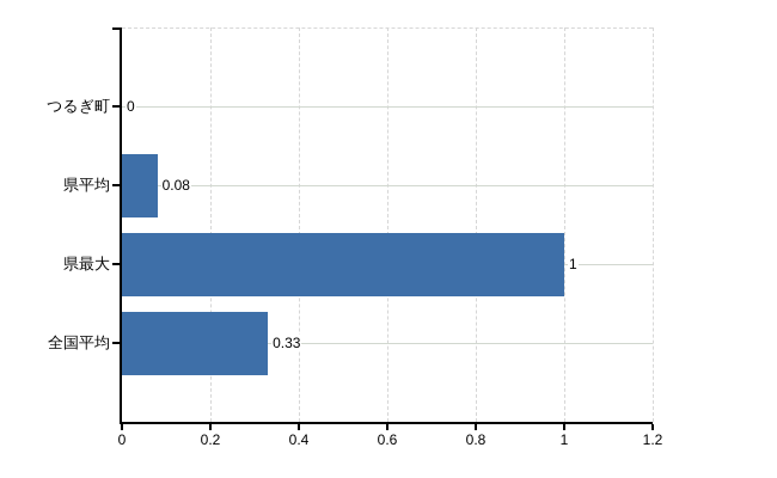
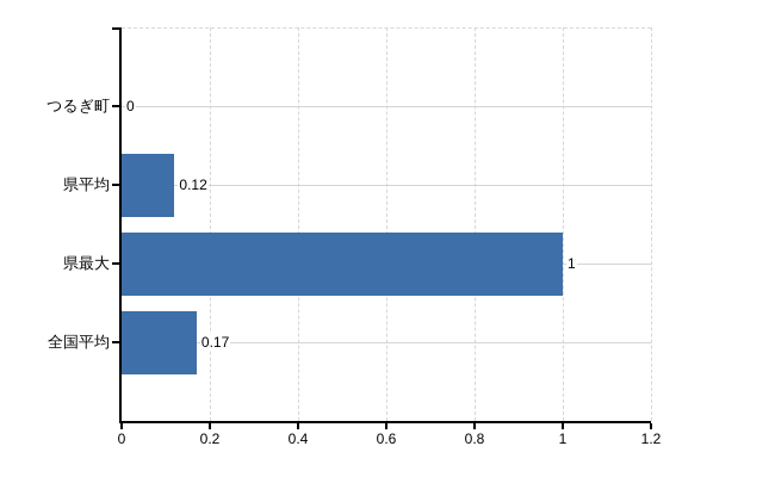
県平均: 0.08 -> 0.12
全国平均: 0.33 -> 0.17
